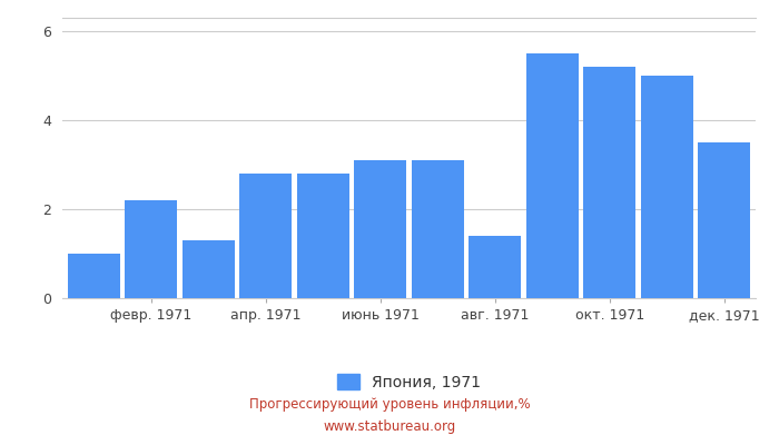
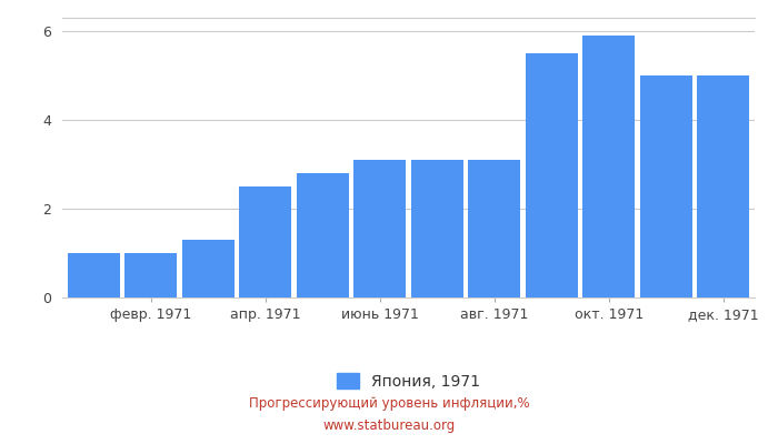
февр. 1971: 2.2 -> 1.0
апр. 1971: 2.8 -> 2.5
авг. 1971: 1.4 -> 3.1
окт. 1971: 5.2 -> 5.9
дек. 1971: 3.5 -> 5.0
